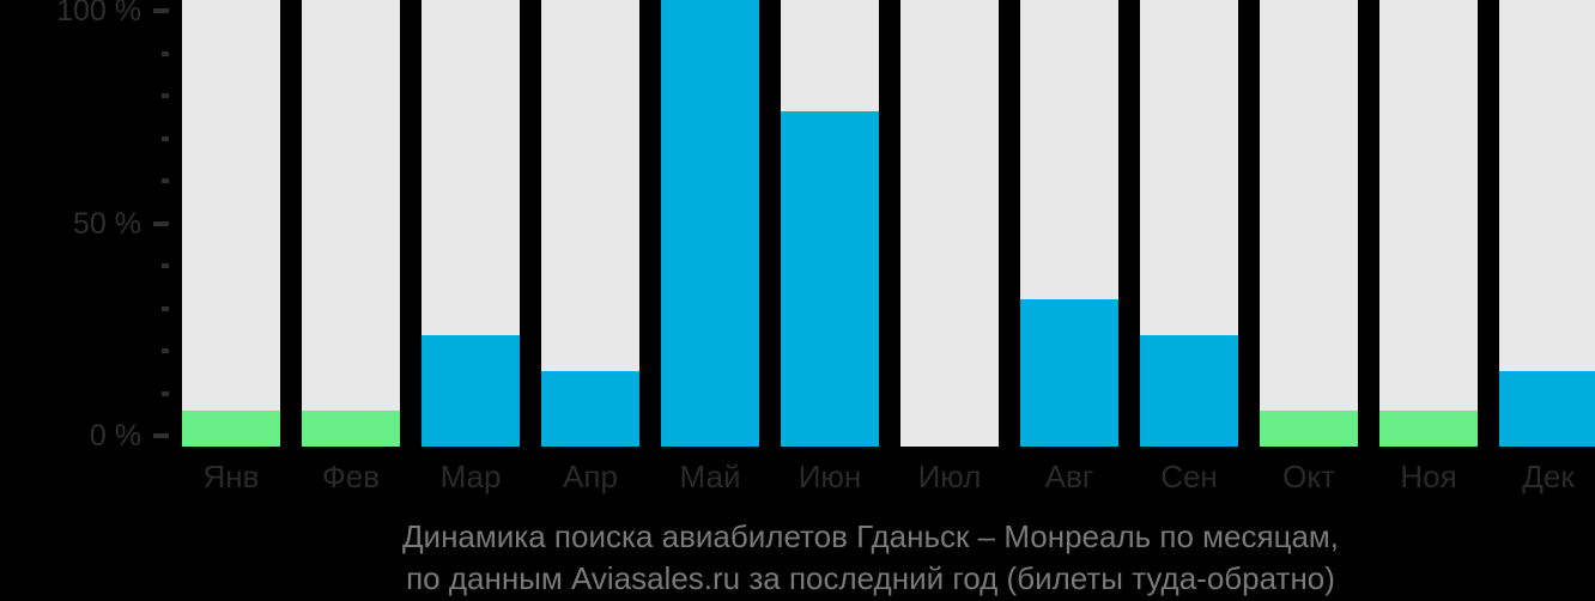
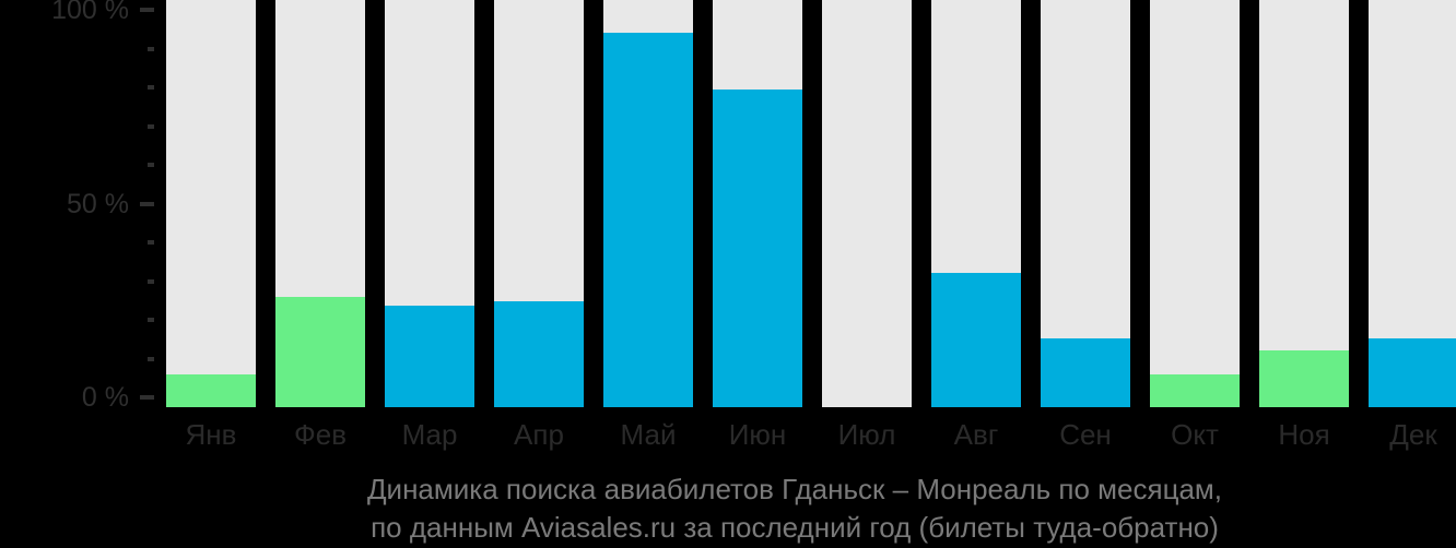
Фев: 8% -> 27%
Апр: 17% -> 26%
Май: 100% -> 92%
Июн: 75% -> 78%
Сен: 25% -> 17%
Ноя: 8% -> 14%
